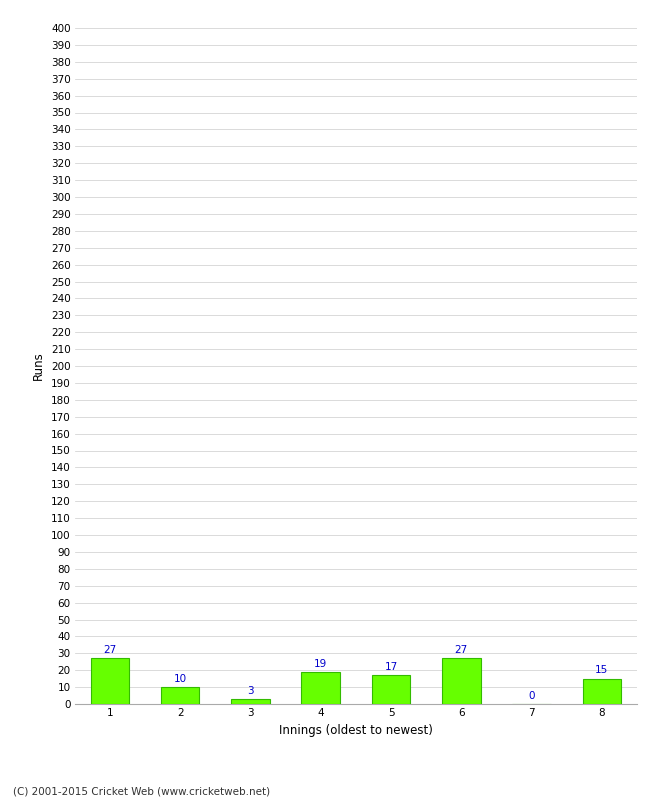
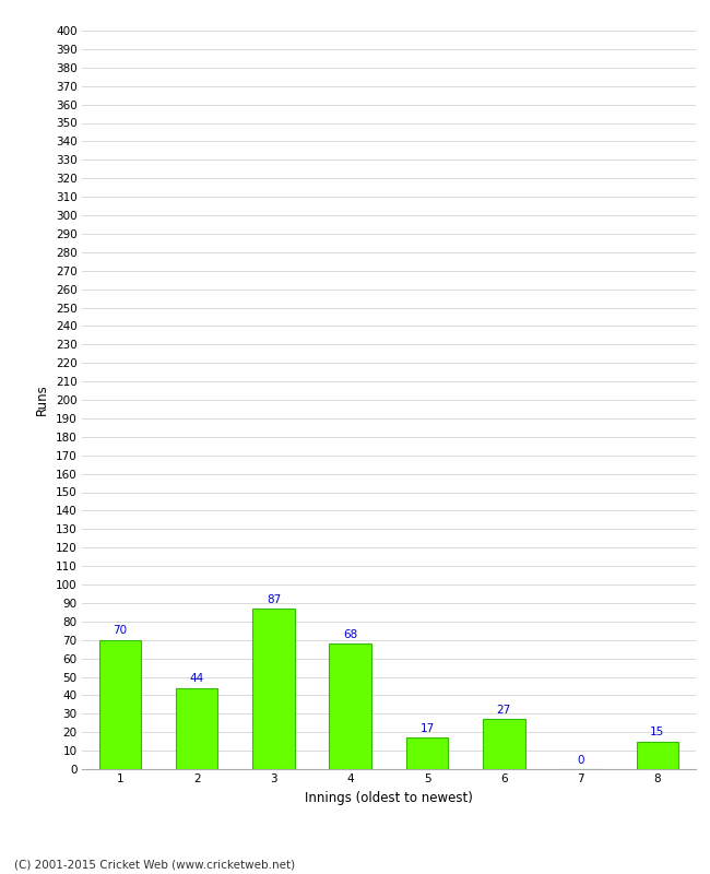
1: 27 -> 70
2: 10 -> 44
3: 3 -> 87
4: 19 -> 68
